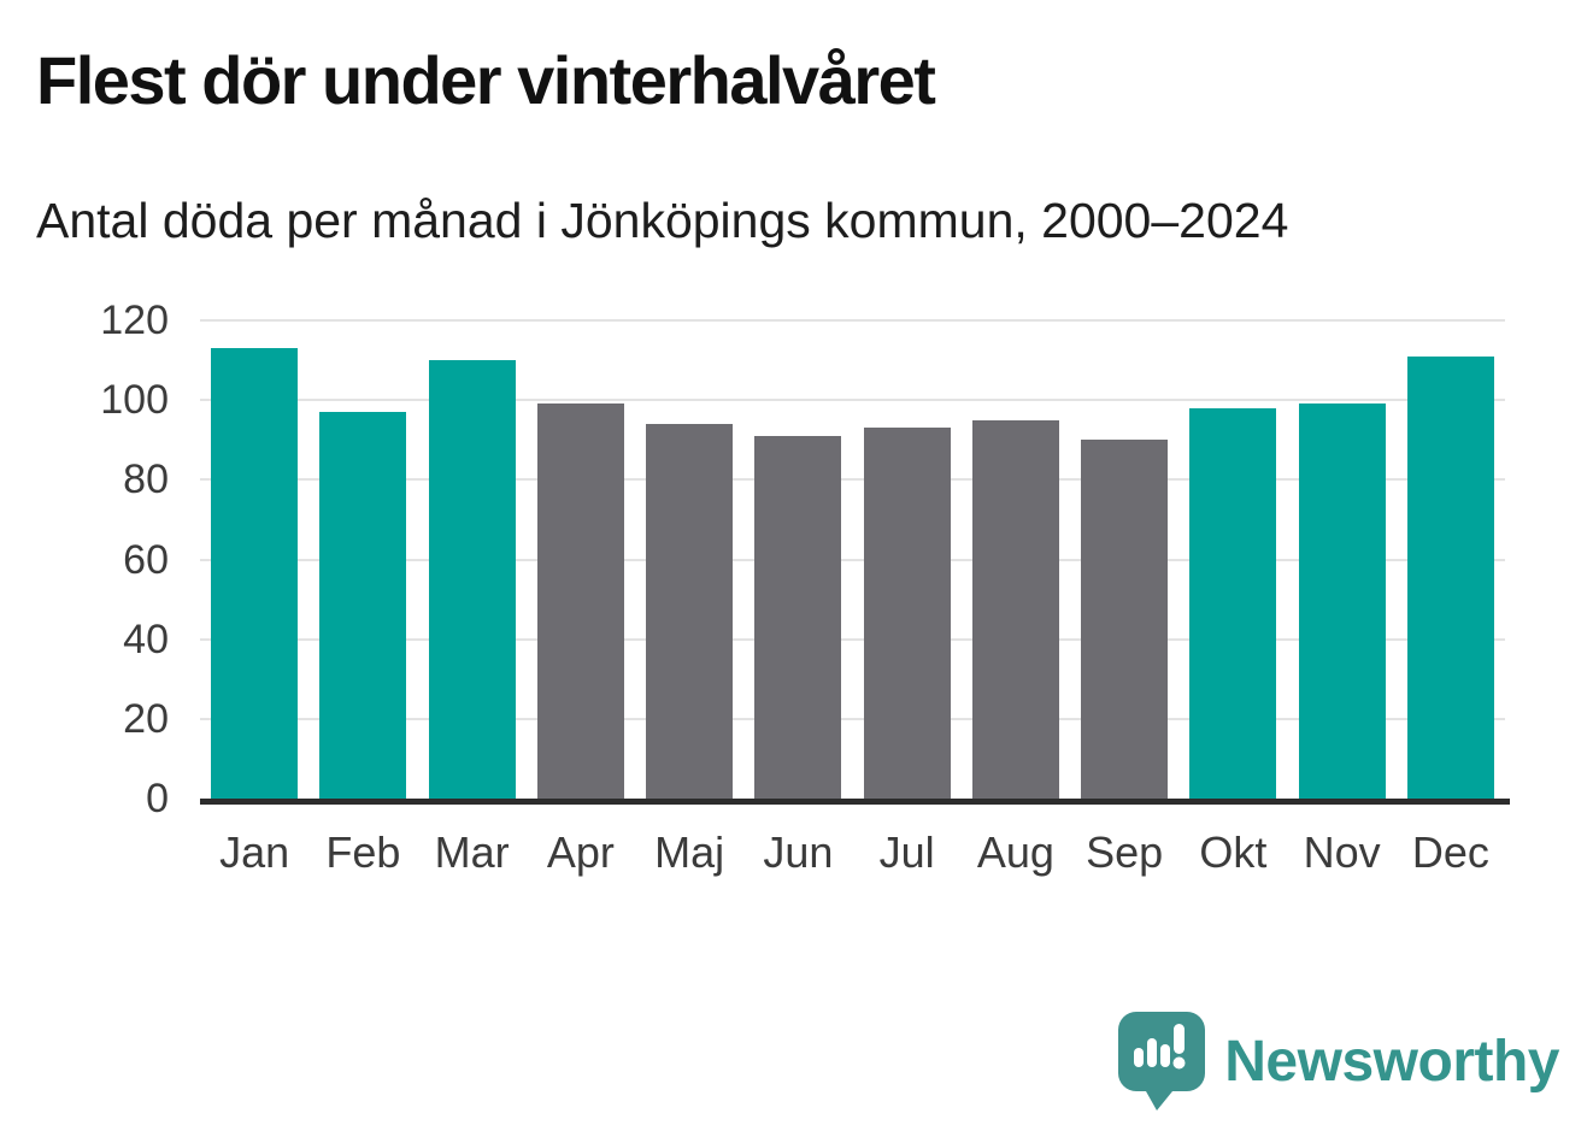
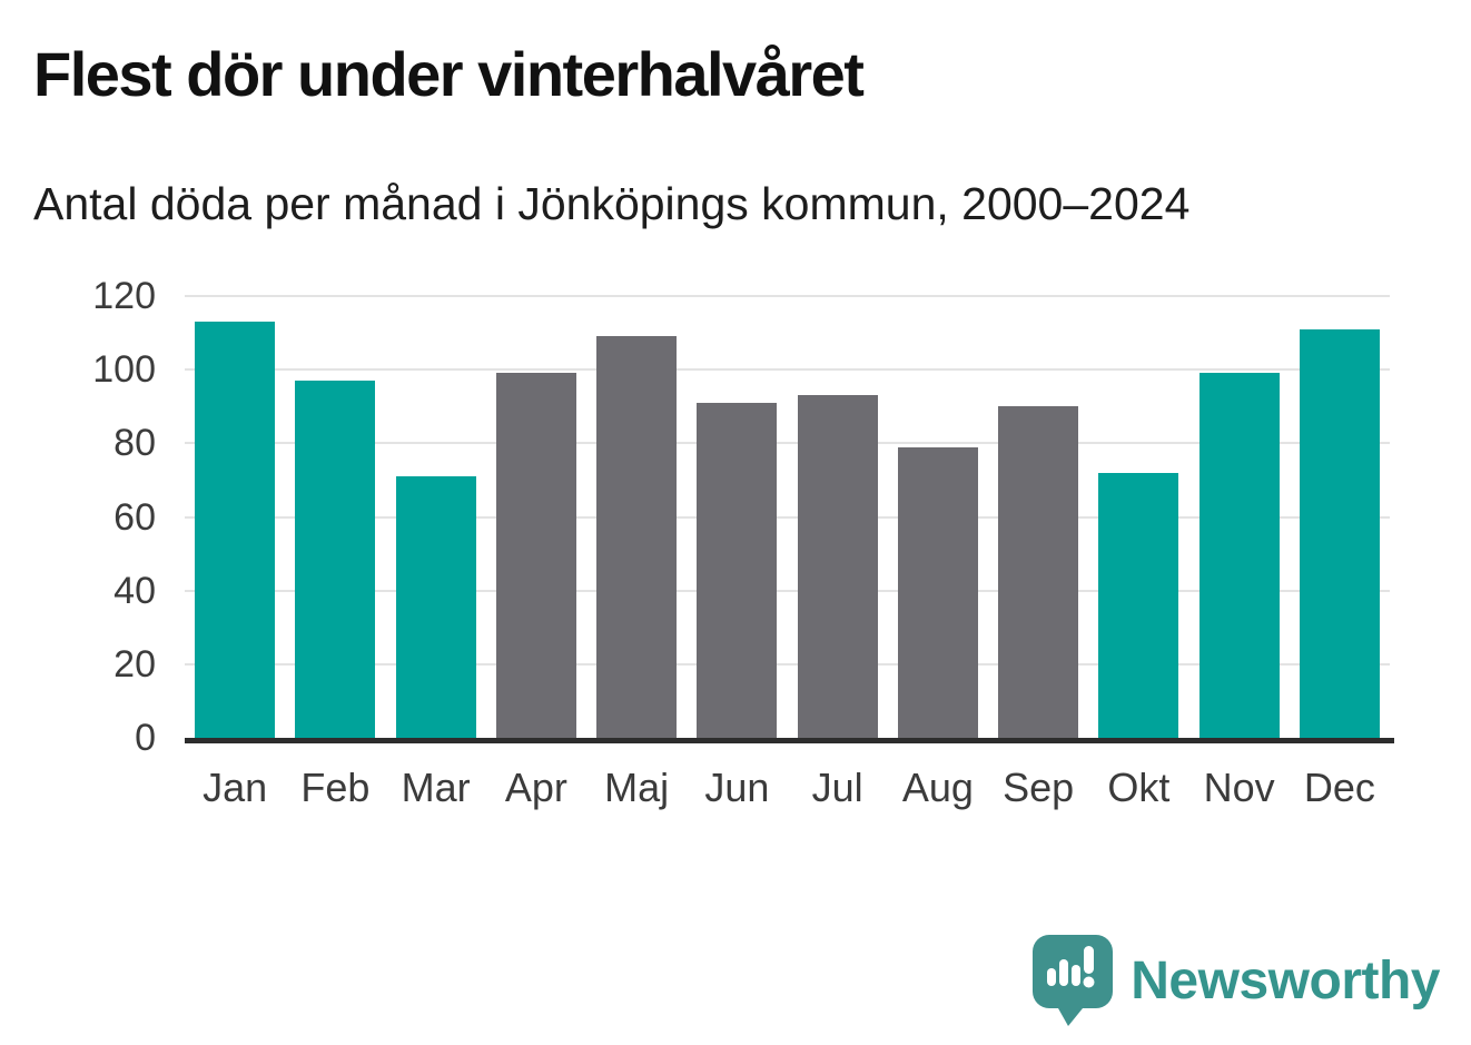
Mar: 110 -> 71
Maj: 94 -> 109
Aug: 95 -> 79
Okt: 98 -> 72
